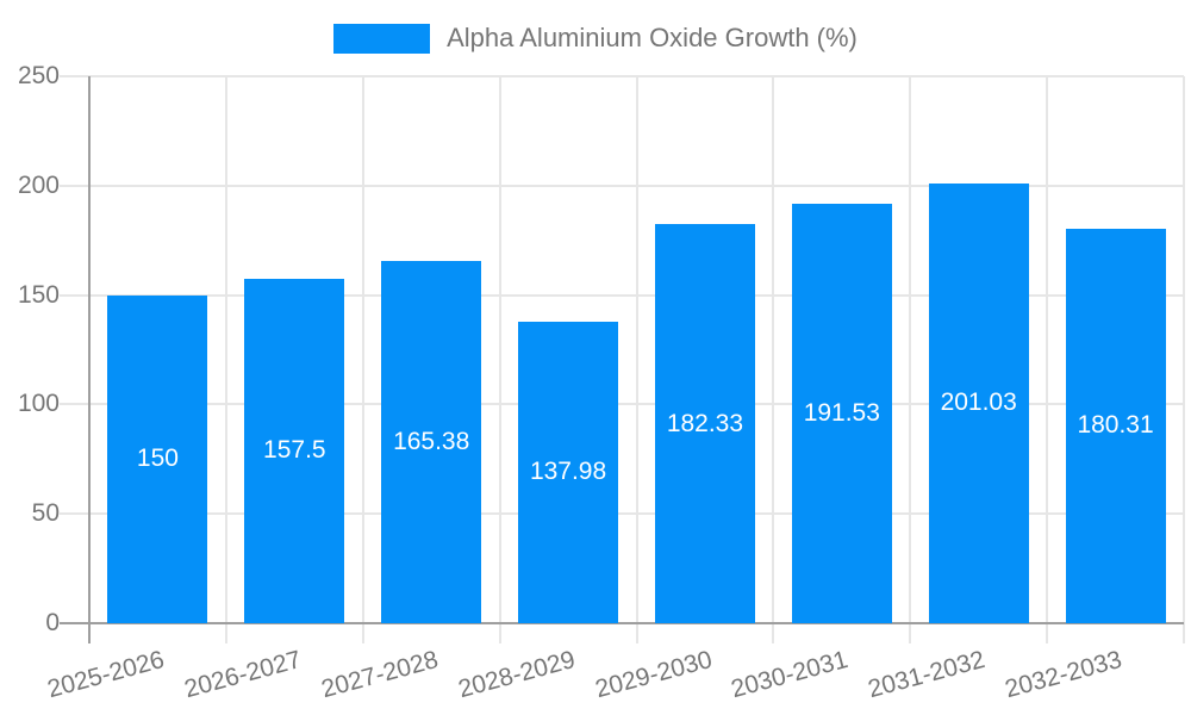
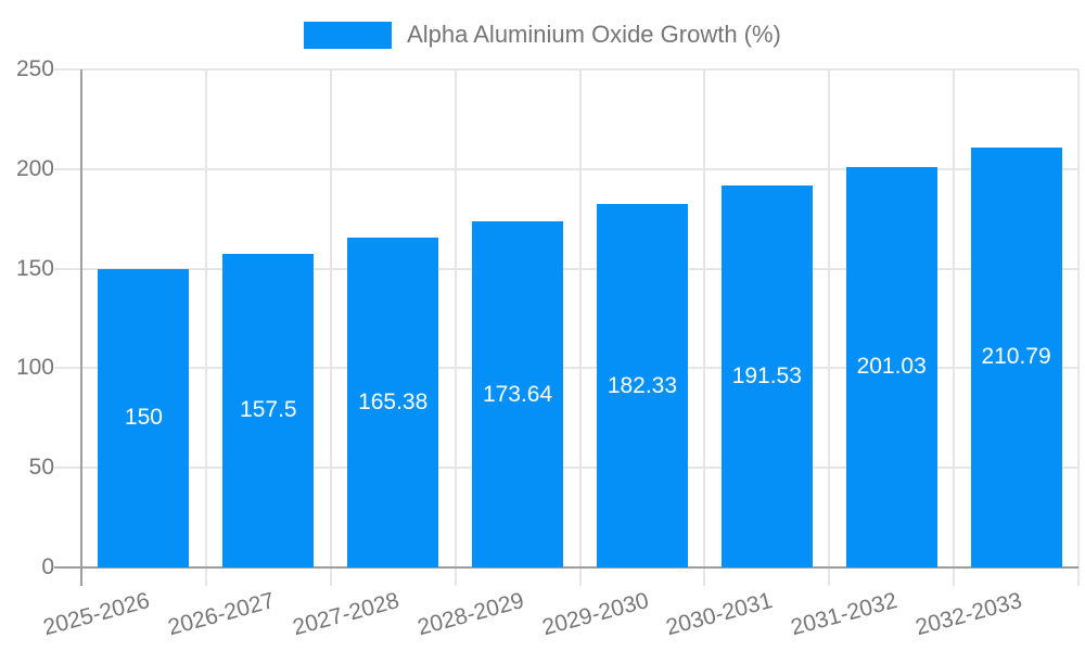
2028-2029: 137.98 -> 173.64
2032-2033: 180.31 -> 210.79
